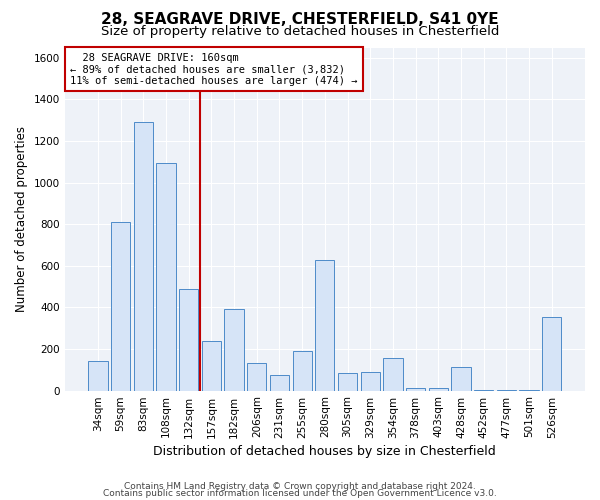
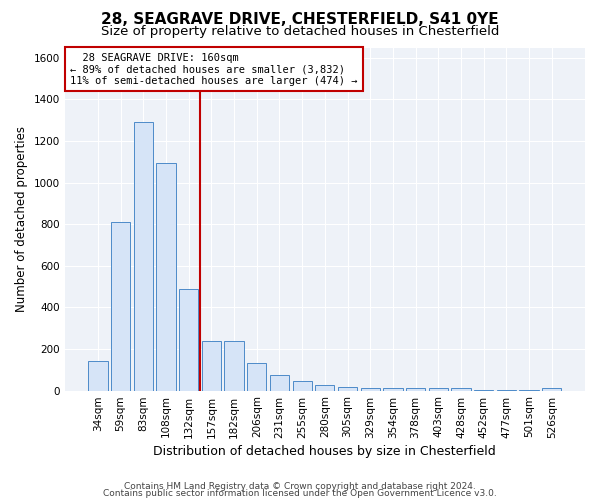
182sqm: 390 -> 240
255sqm: 190 -> 45
280sqm: 630 -> 25
305sqm: 85 -> 15
329sqm: 90 -> 10
354sqm: 155 -> 10
428sqm: 115 -> 10
526sqm: 355 -> 10
